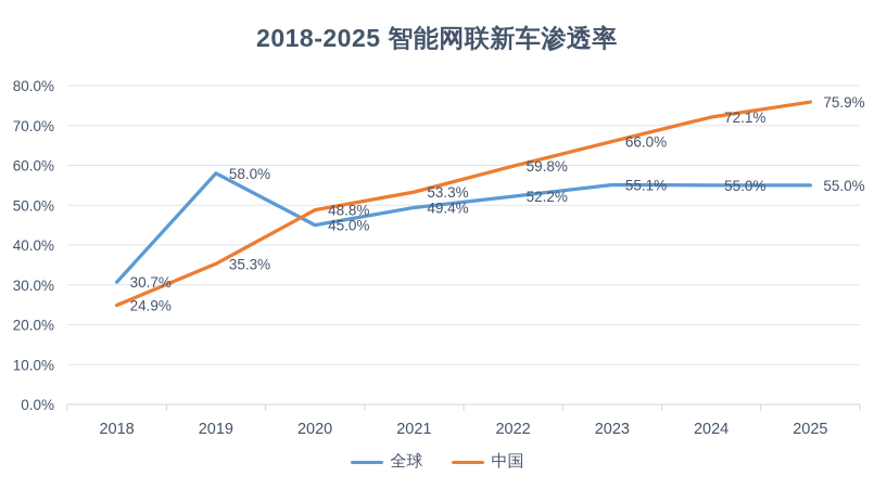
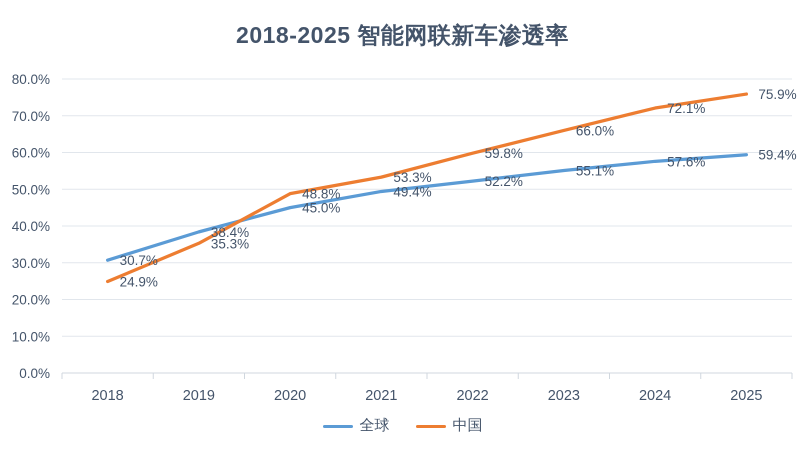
全球/2019: 58.0% -> 38.4%
全球/2024: 55.0% -> 57.6%
全球/2025: 55.0% -> 59.4%
